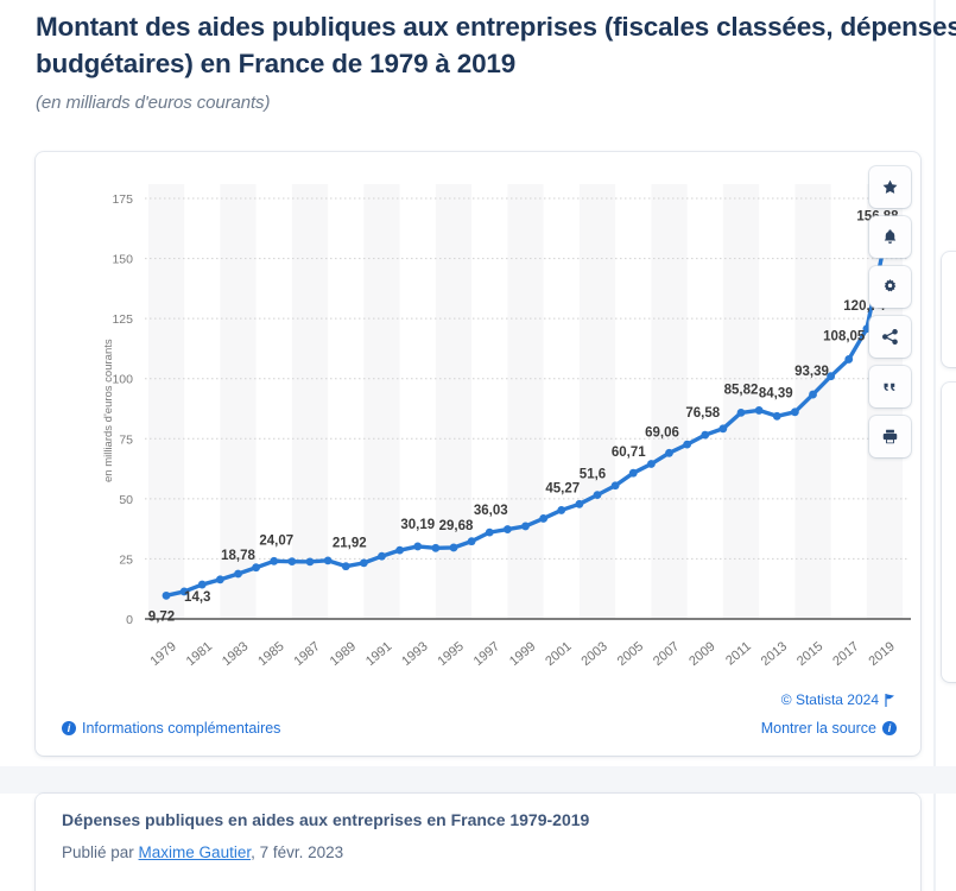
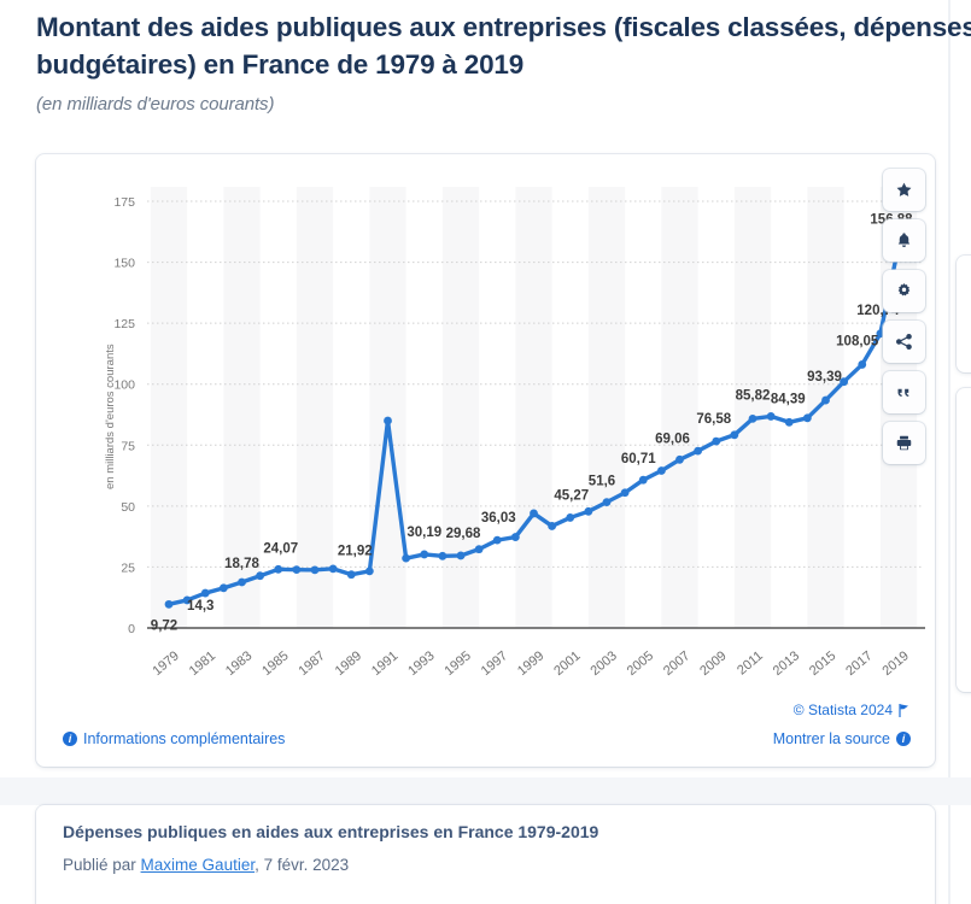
1991: 26 -> 85
1999: 39 -> 47
